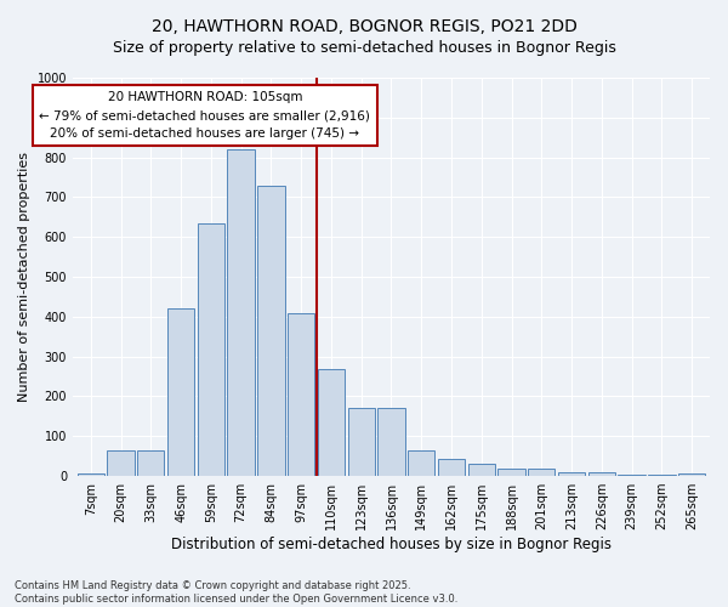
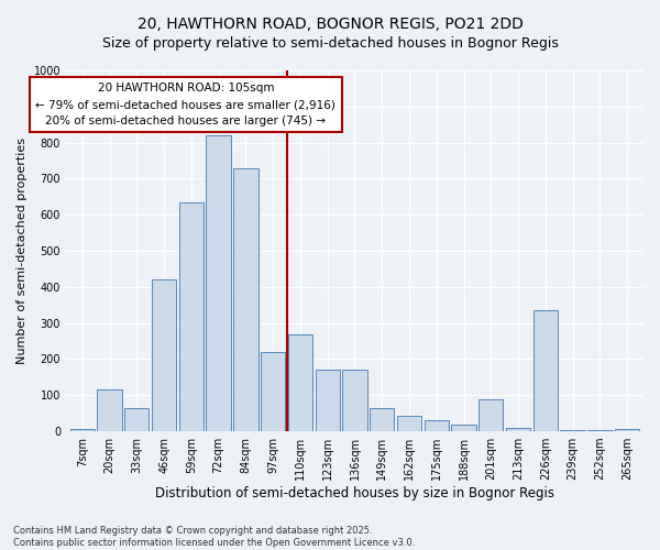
20sqm: 65 -> 115
97sqm: 410 -> 220
201sqm: 18 -> 90
226sqm: 10 -> 335
